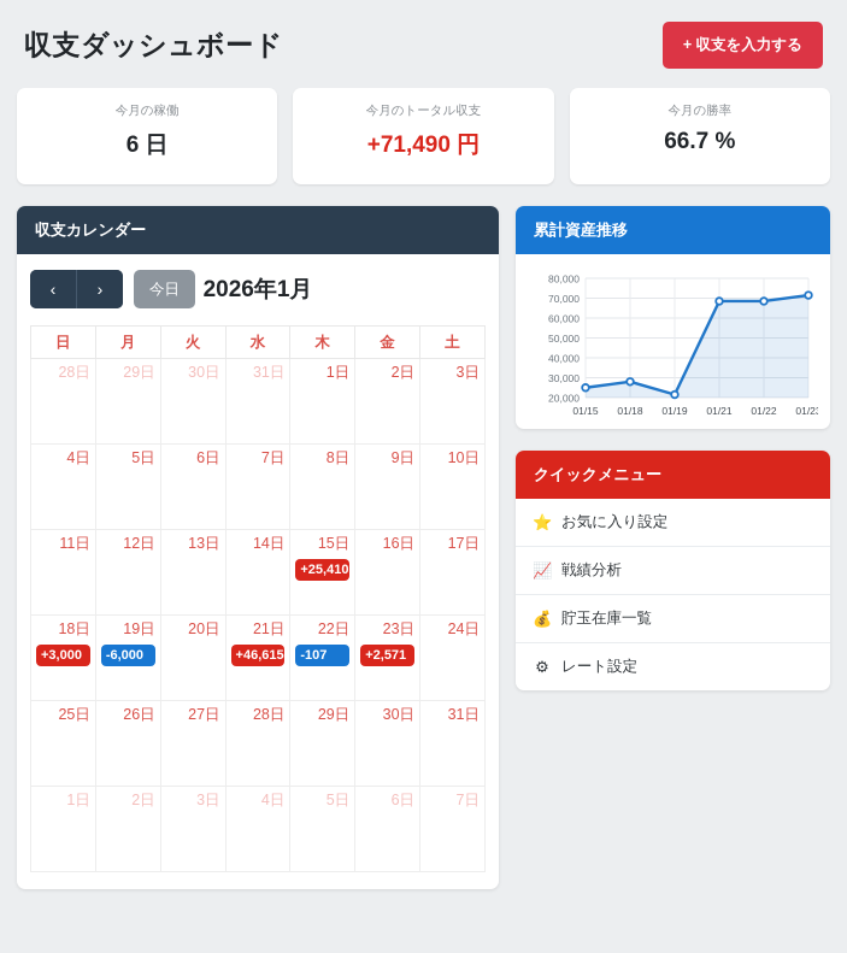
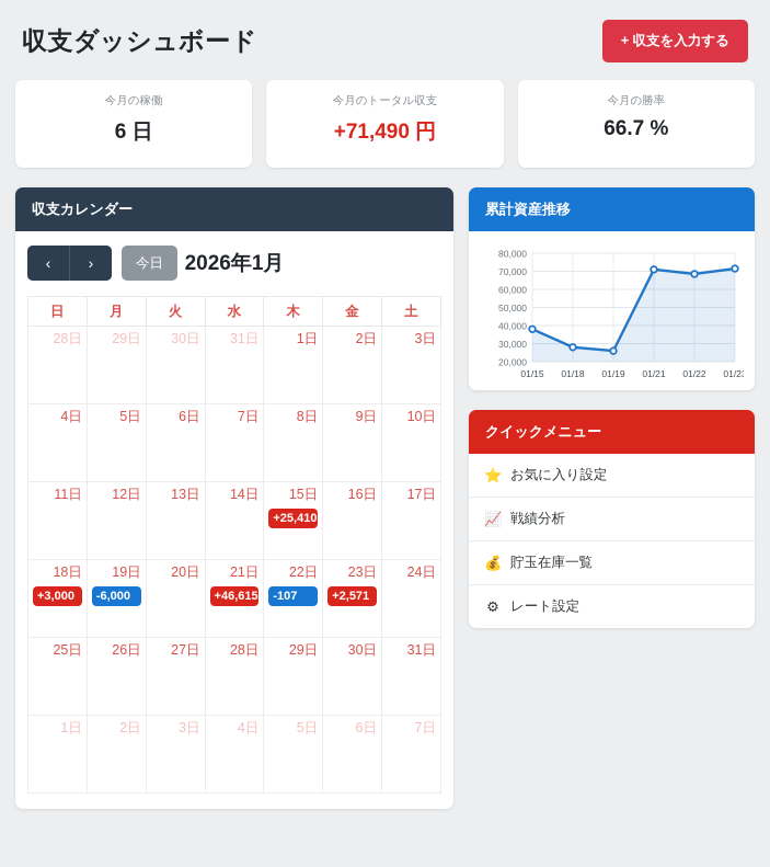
01/15: 25000 -> 38000
01/19: 22000 -> 26000
01/21: 68000 -> 71000
